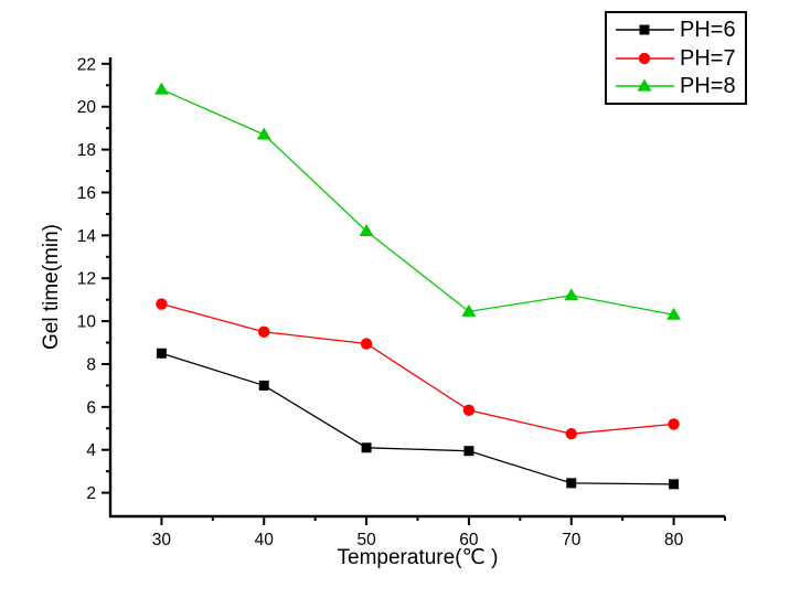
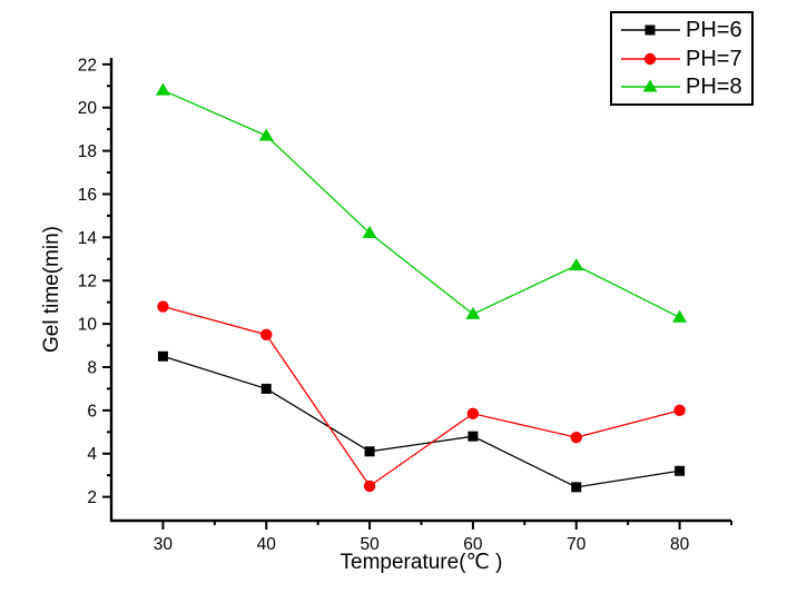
PH=7/50: 8.9 -> 2.5
PH=6/60: 4.0 -> 4.8
PH=8/70: 11.2 -> 12.7
PH=6/80: 2.4 -> 3.2
PH=7/80: 5.2 -> 6.0
